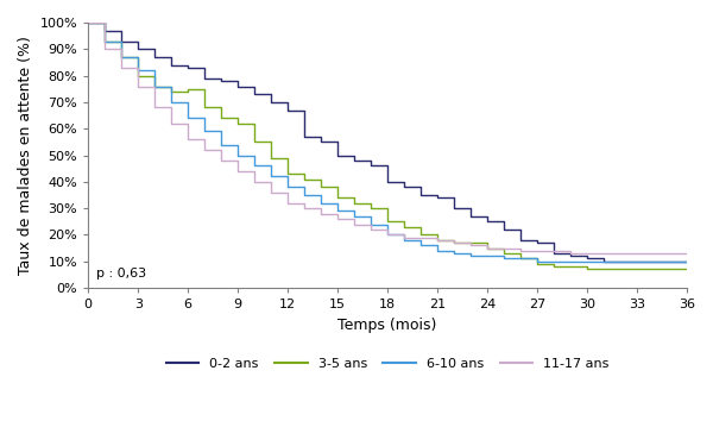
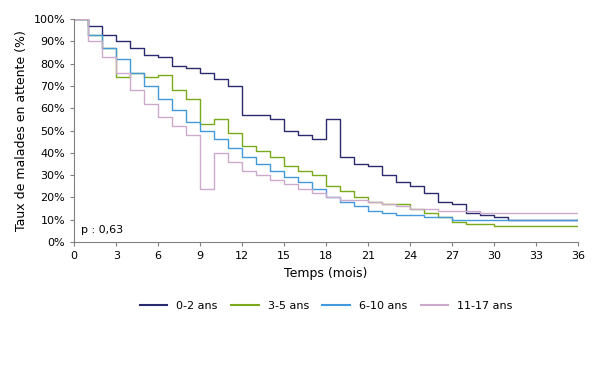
3-5 ans/3: 80% -> 74%
3-5 ans/9: 62% -> 53%
11-17 ans/9: 44% -> 24%
0-2 ans/12: 67% -> 57%
0-2 ans/18: 40% -> 55%
